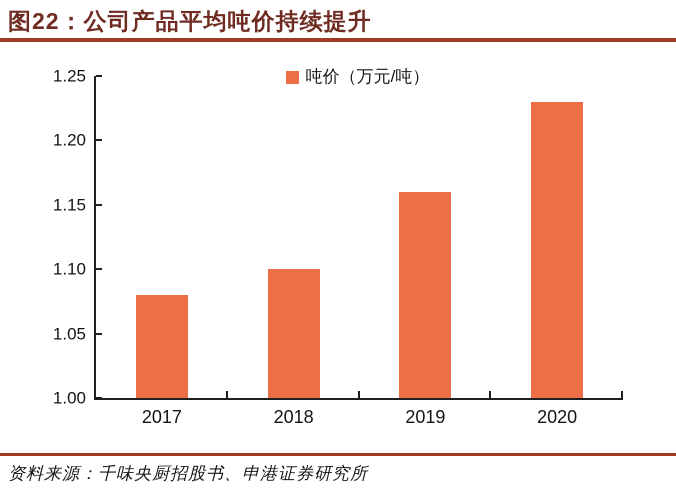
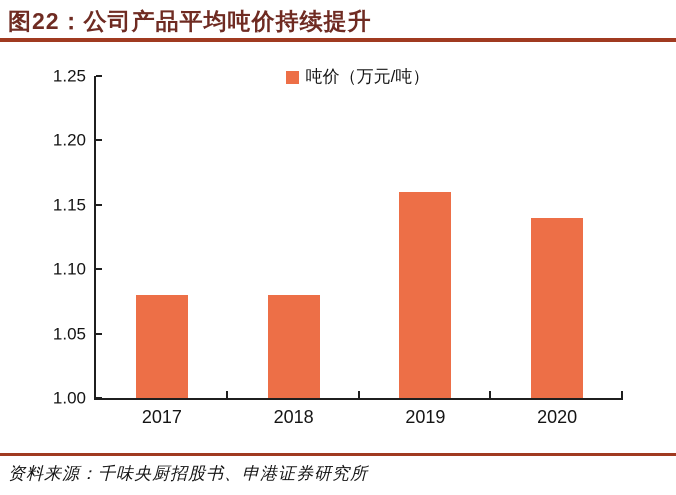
2018: 1.10 -> 1.08
2020: 1.23 -> 1.14
